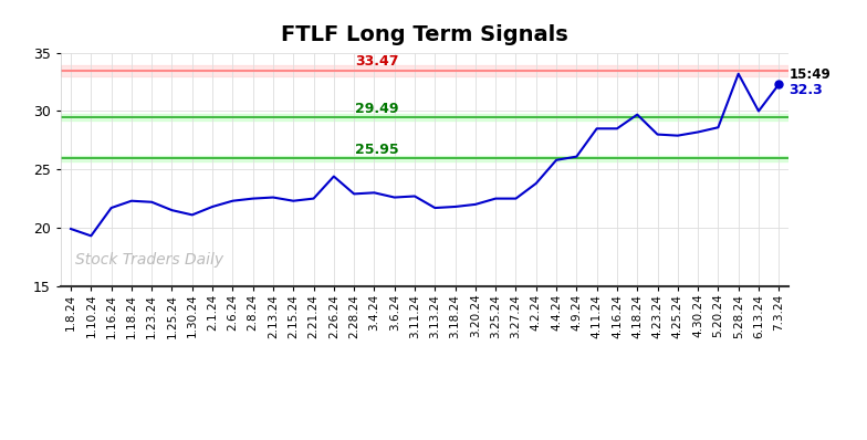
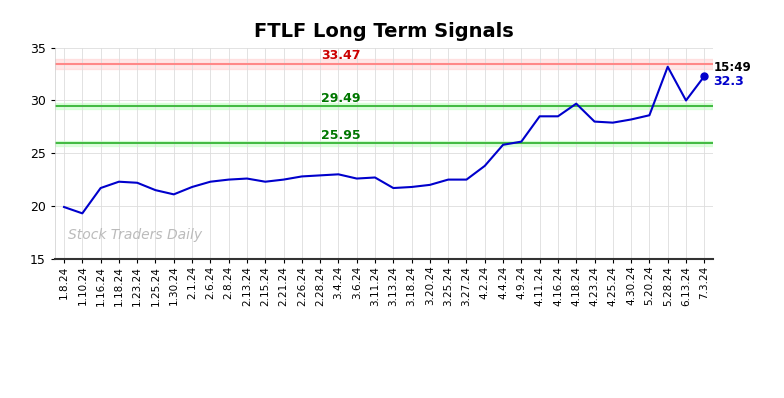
2.26.24: 24.4 -> 22.8
